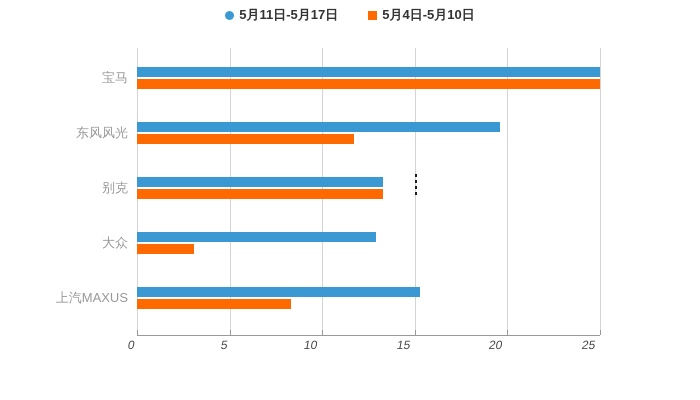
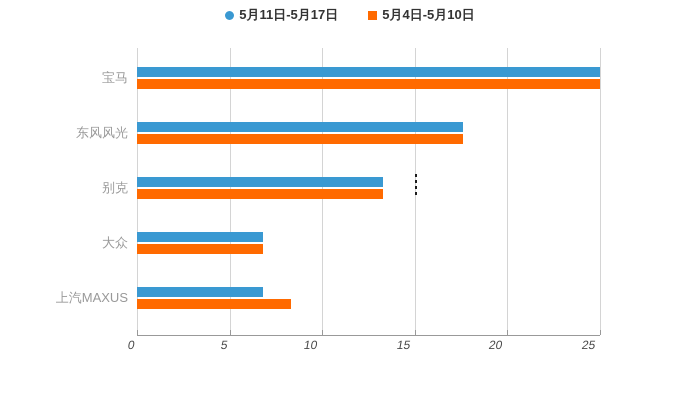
5月11日-5月17日/东风风光: 19.6 -> 17.6
5月4日-5月10日/东风风光: 11.7 -> 17.6
5月11日-5月17日/大众: 12.9 -> 6.8
5月4日-5月10日/大众: 3.1 -> 6.8
5月11日-5月17日/上汽MAXUS: 15.3 -> 6.8
